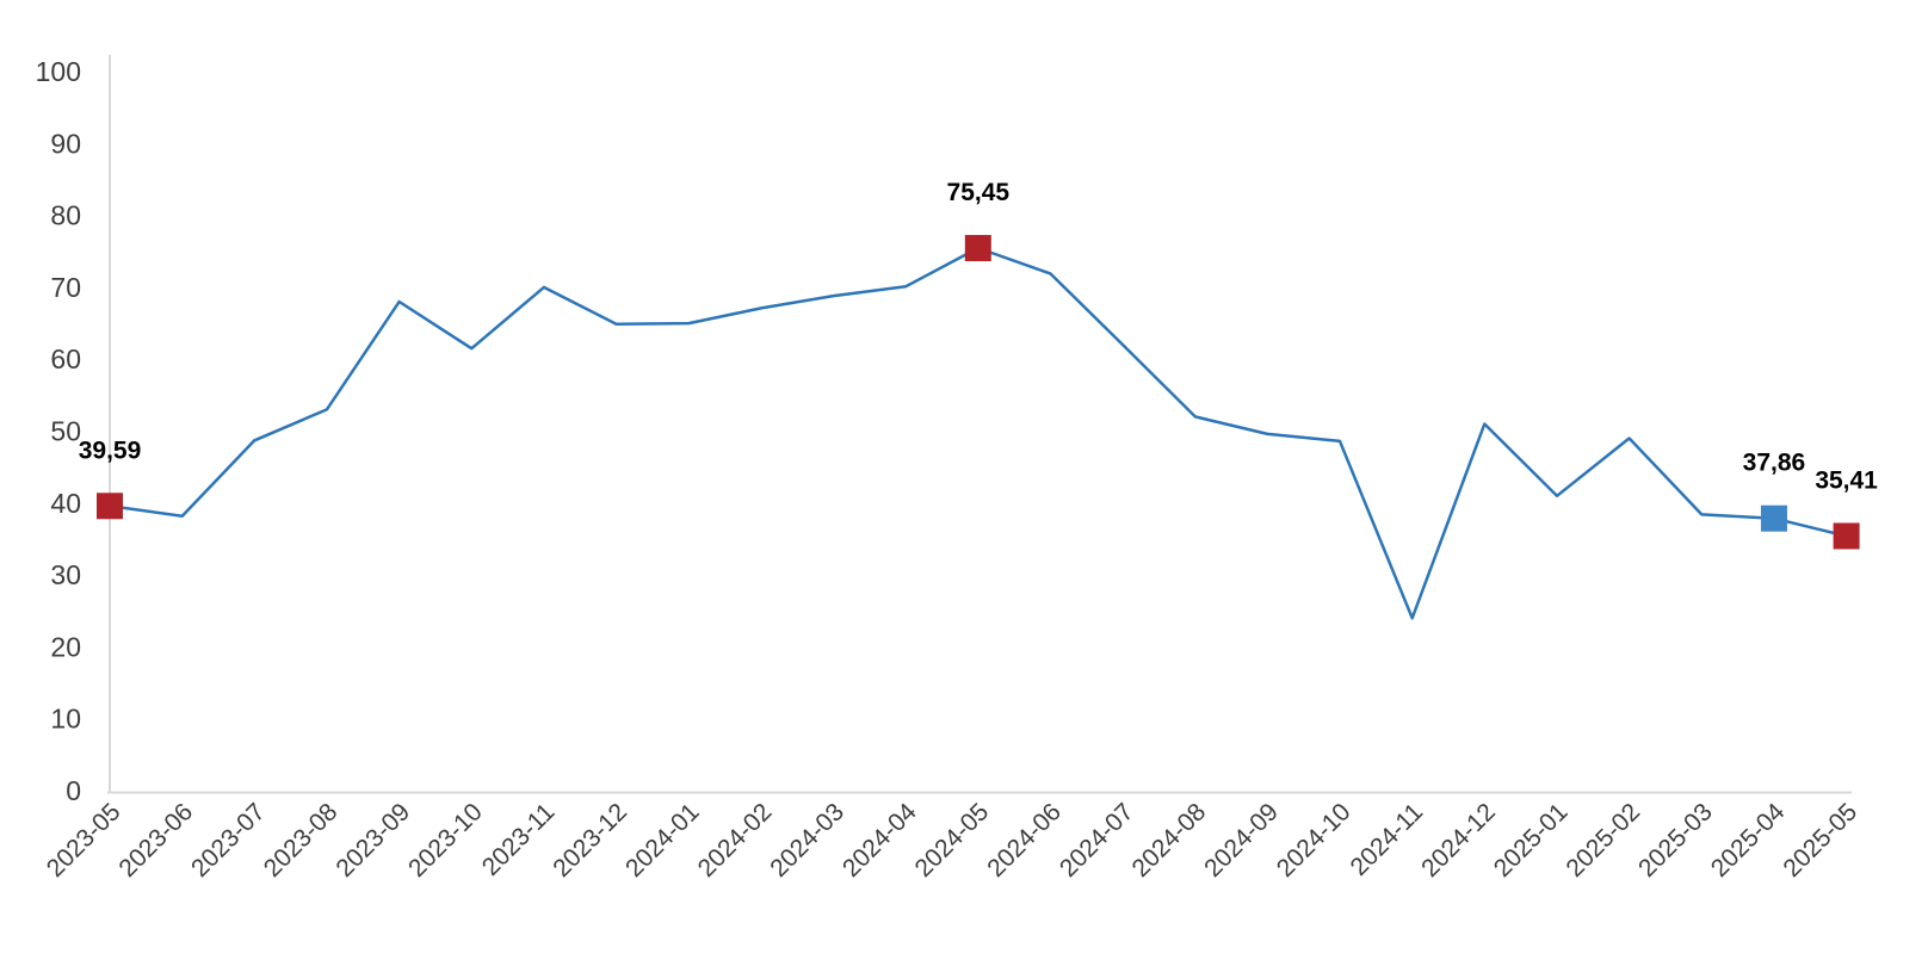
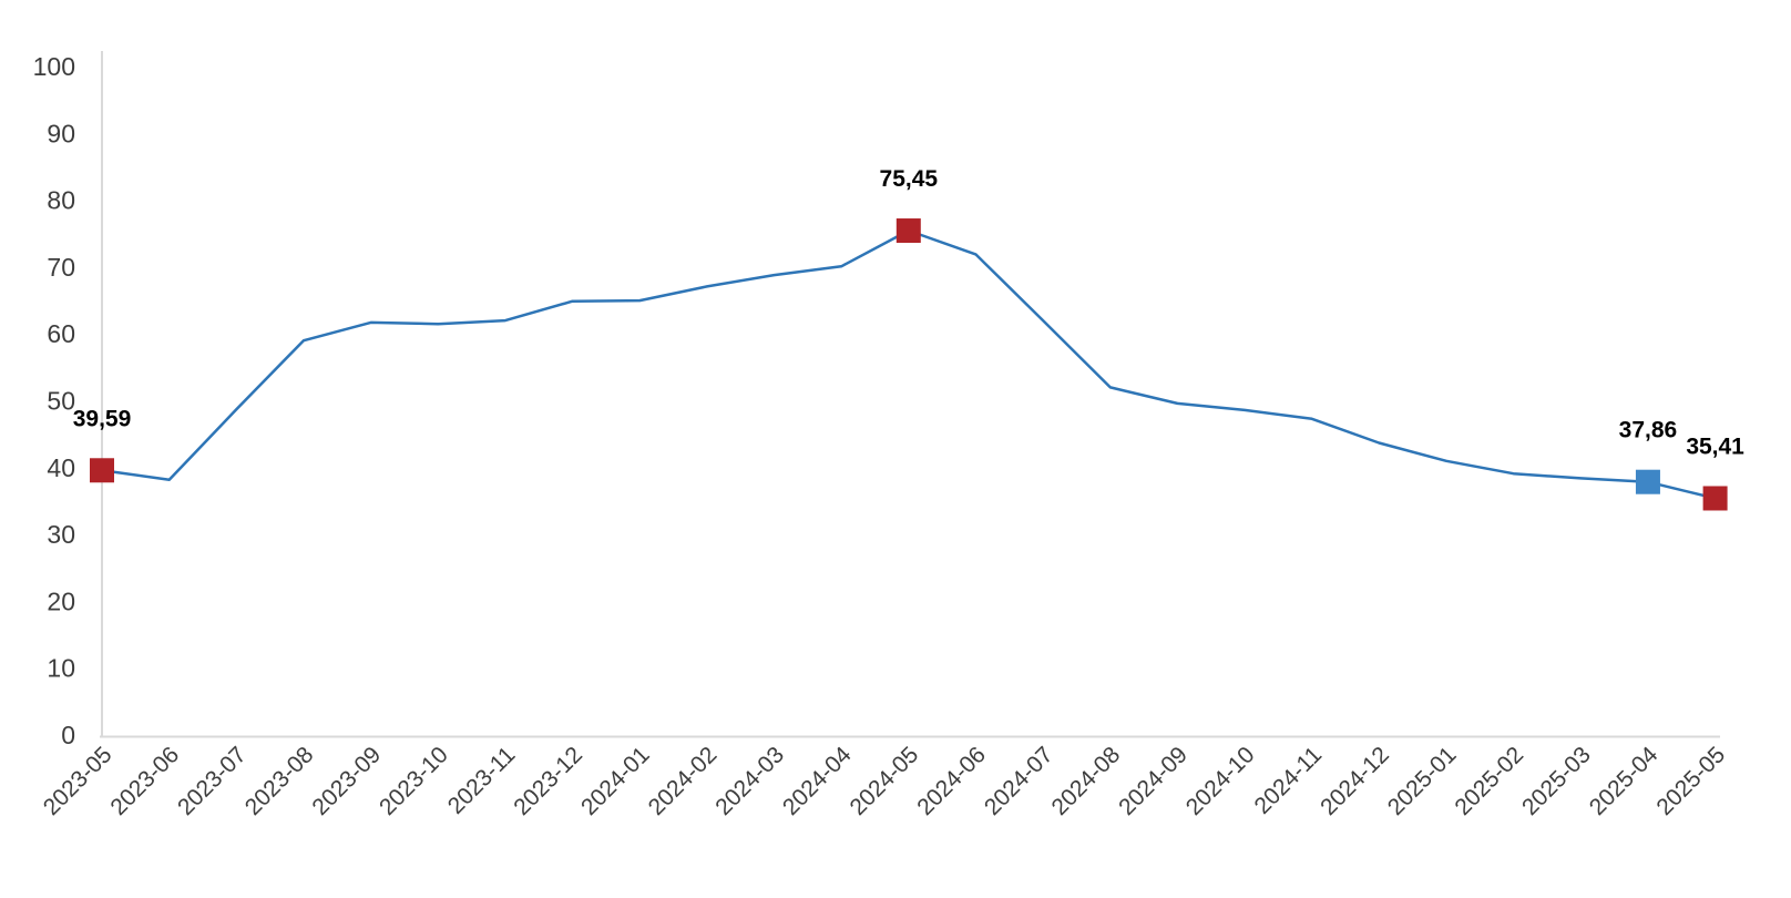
2023-08: 53 -> 59
2023-09: 68 -> 62
2023-11: 70 -> 62
2024-11: 24 -> 47
2024-12: 51 -> 44
2025-02: 49 -> 39
